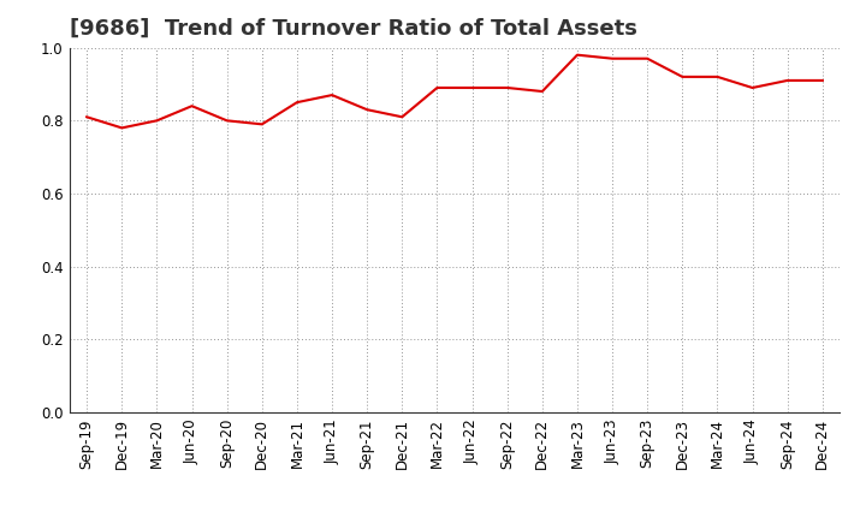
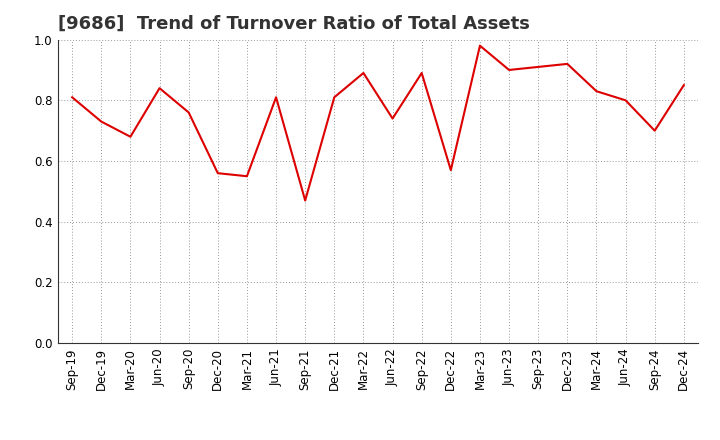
Dec-19: 0.78 -> 0.73
Mar-20: 0.80 -> 0.68
Sep-20: 0.80 -> 0.76
Dec-20: 0.79 -> 0.56
Mar-21: 0.85 -> 0.55
Jun-21: 0.87 -> 0.81
Sep-21: 0.83 -> 0.47
Jun-22: 0.89 -> 0.74
Dec-22: 0.88 -> 0.57
Jun-23: 0.97 -> 0.90
Sep-23: 0.97 -> 0.91
Mar-24: 0.92 -> 0.83
Jun-24: 0.89 -> 0.80
Sep-24: 0.91 -> 0.70
Dec-24: 0.91 -> 0.85
